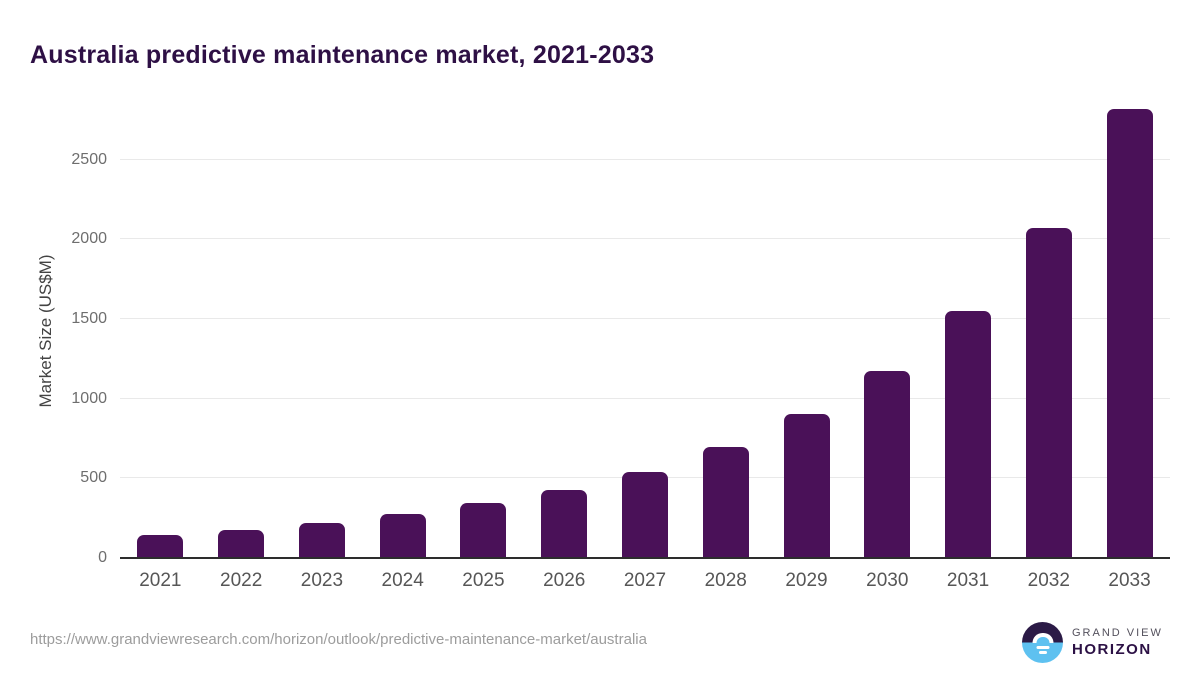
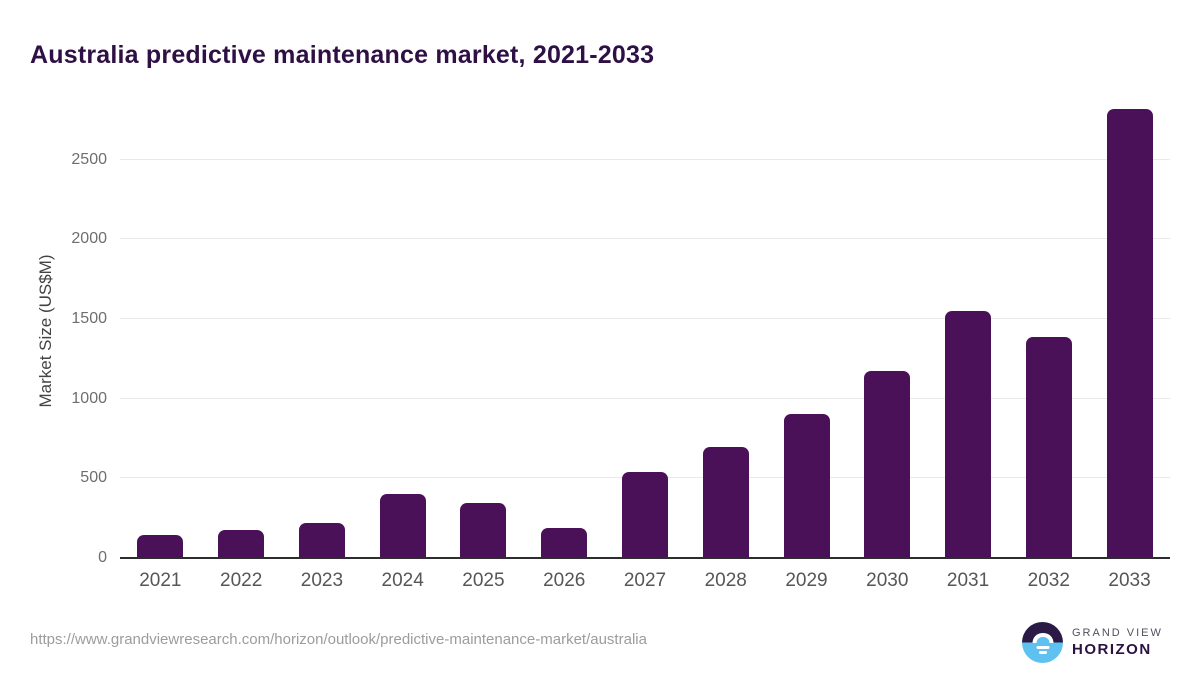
2024: 270 -> 400
2026: 430 -> 190
2032: 2070 -> 1390
